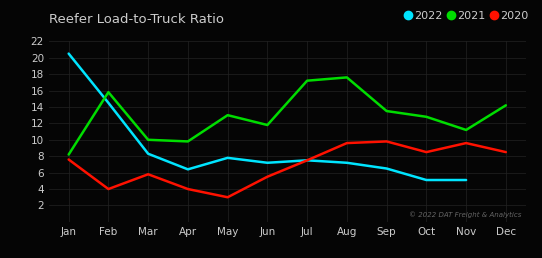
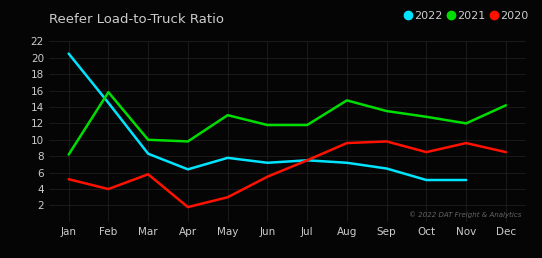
2020/Jan: 7.6 -> 5.2
2020/Apr: 4.0 -> 1.8
2021/Jul: 17.2 -> 11.8
2021/Aug: 17.6 -> 14.8
2021/Nov: 11.2 -> 12.0
